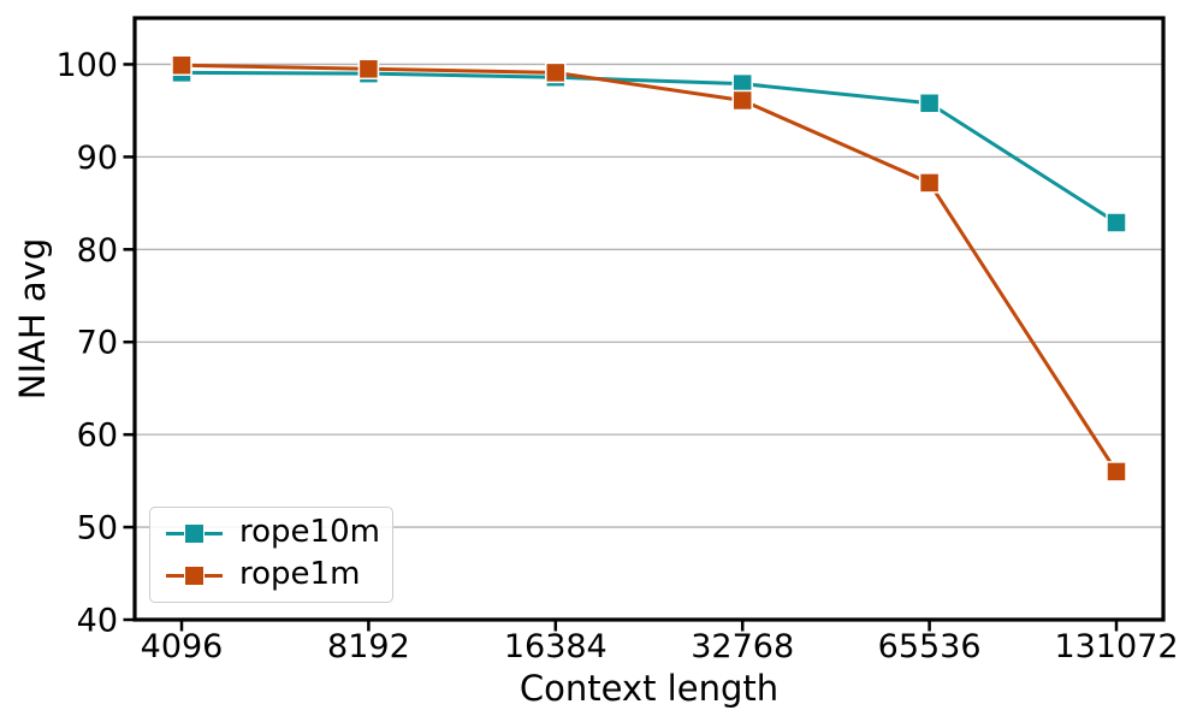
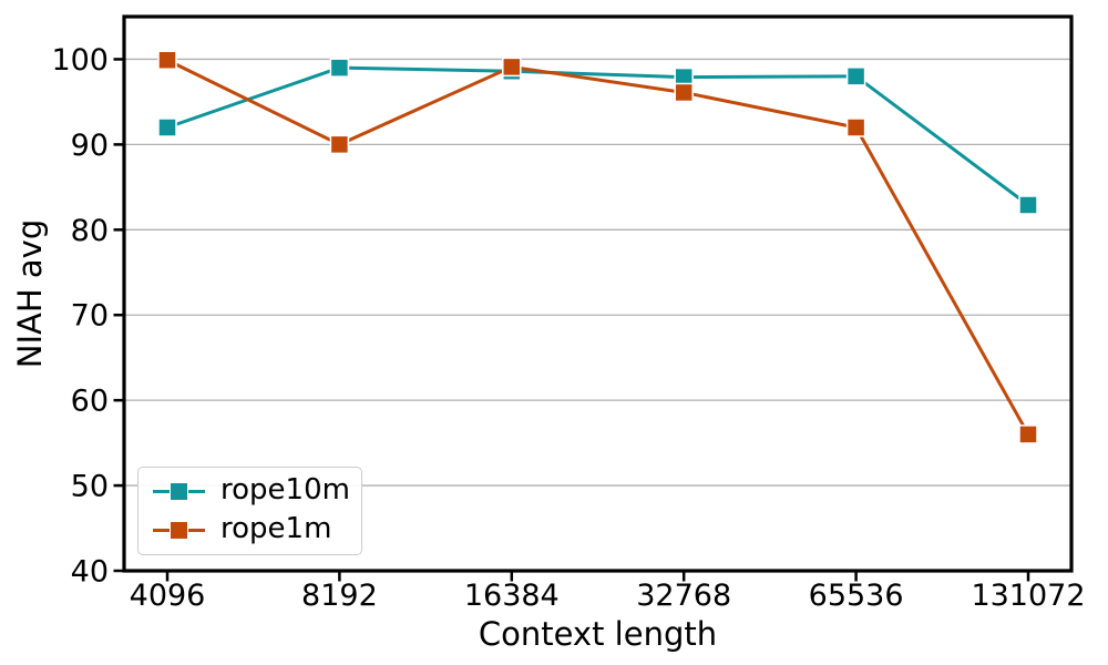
rope10m/4096: 99 -> 92
rope1m/8192: 100 -> 90
rope10m/65536: 96 -> 98
rope1m/65536: 87 -> 92
